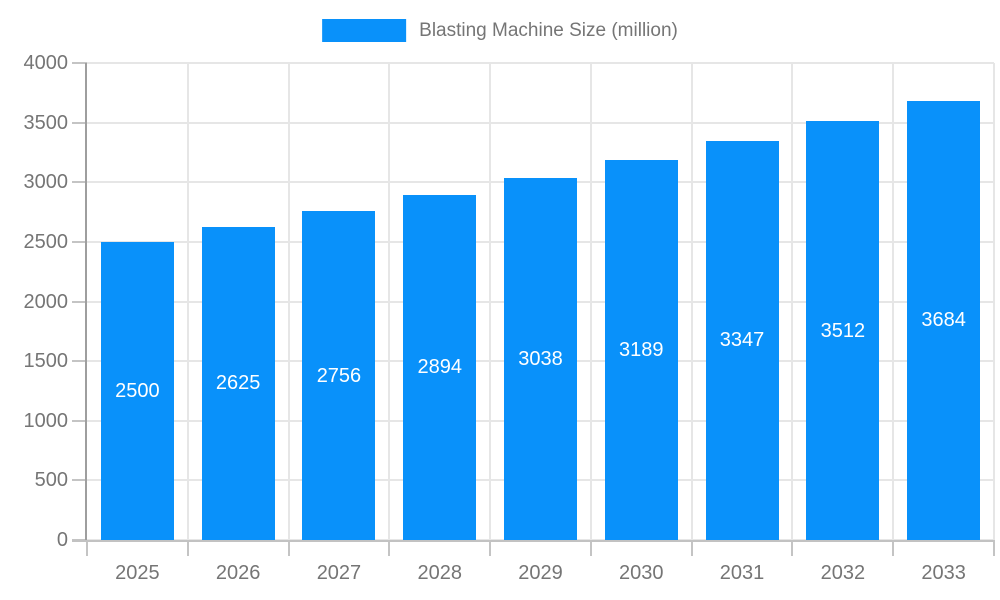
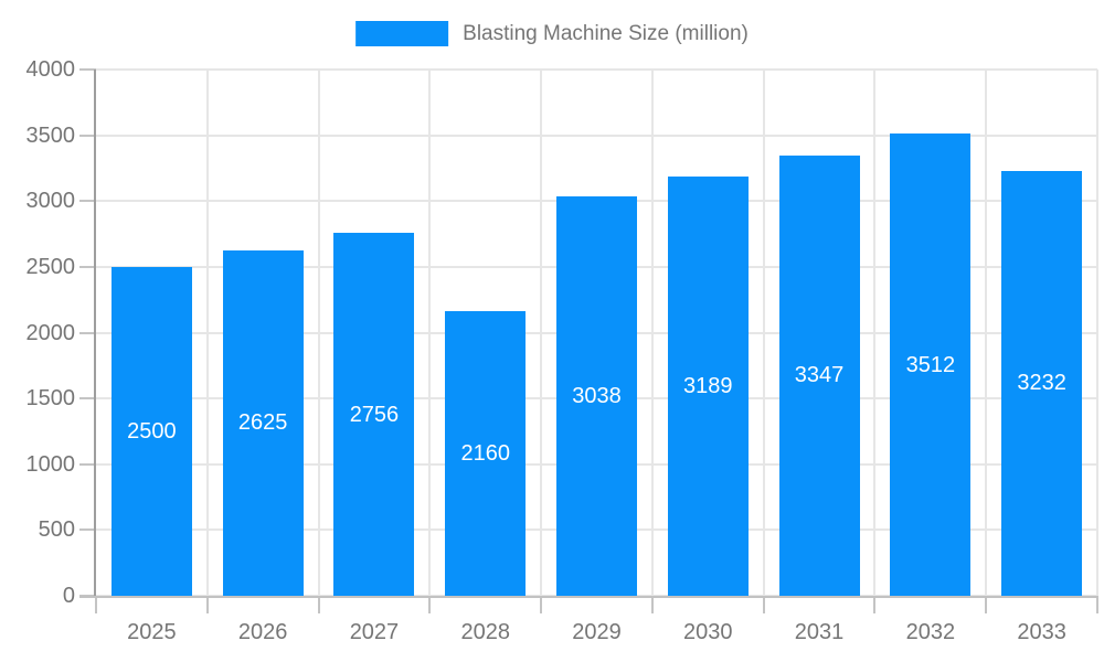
2028: 2894 -> 2160
2033: 3684 -> 3232
